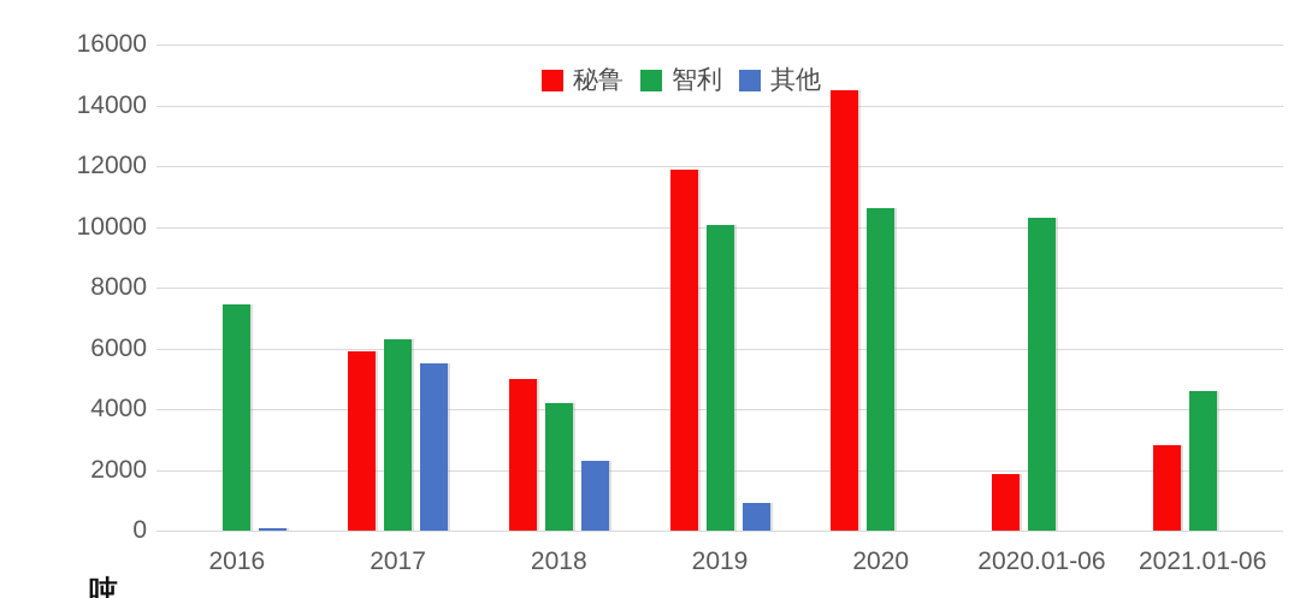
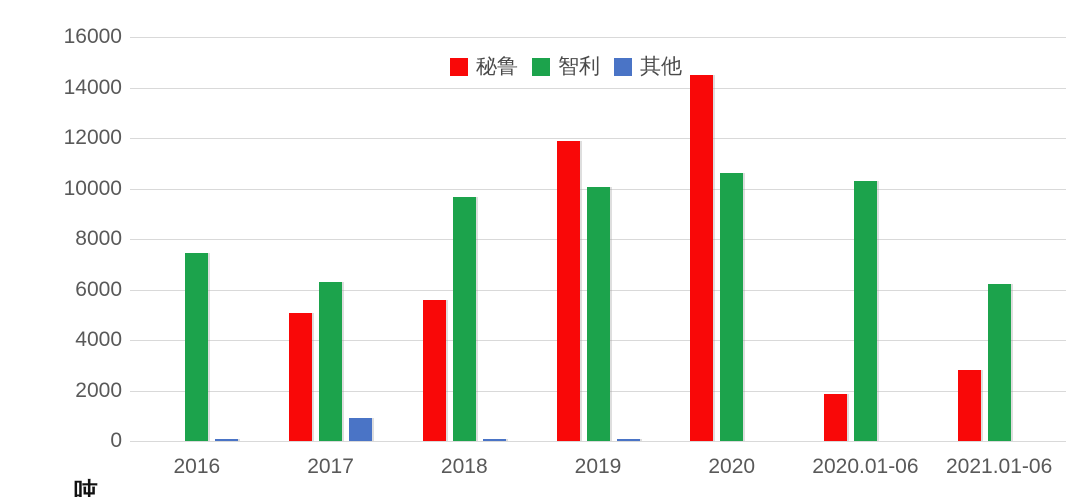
秘鲁/2017: 5900 -> 5000
其他/2017: 5500 -> 900
秘鲁/2018: 5000 -> 5600
智利/2018: 4200 -> 9600
其他/2018: 2300 -> 100
其他/2019: 900 -> 100
智利/2021.01-06: 4600 -> 6200
